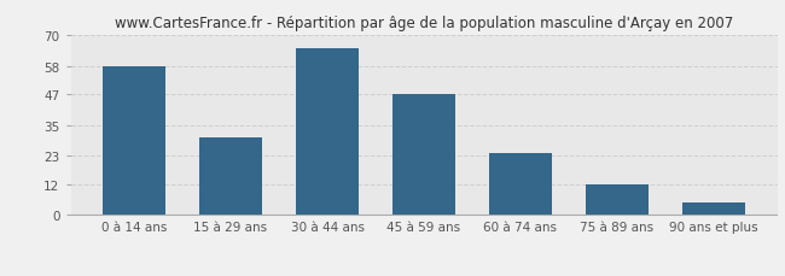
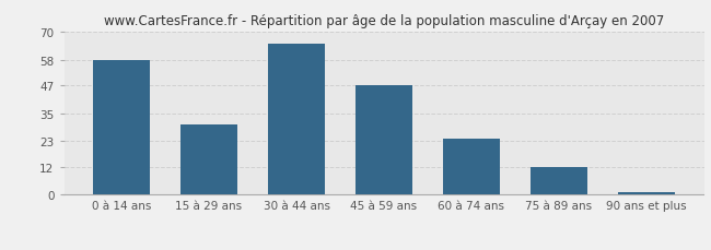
90 ans et plus: 5 -> 1
